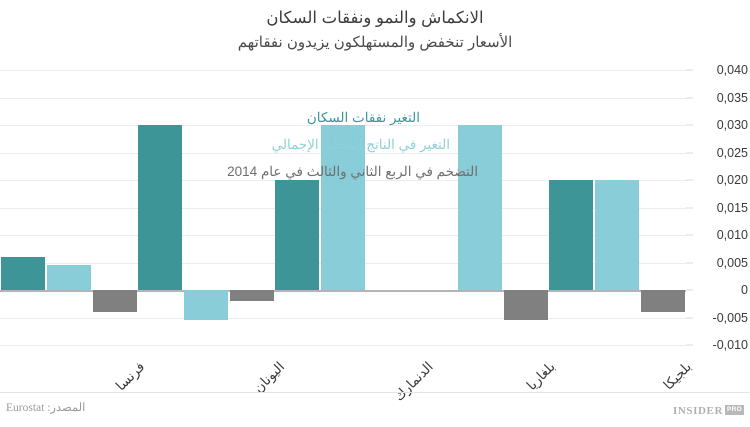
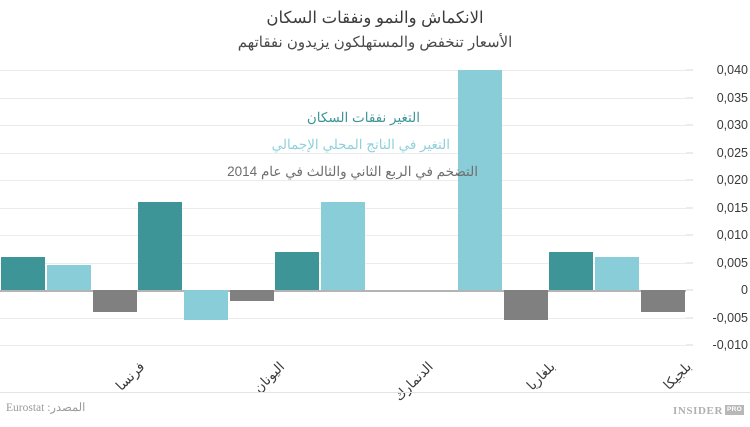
التغير نفقات السكان/اليونان: 0,03 -> 0,02
التغير نفقات السكان/الدنمارك: 0,02 -> 0,01
التغير في الناتج المحلي الإجمالي/الدنمارك: 0,03 -> 0,02
التغير في الناتج المحلي الإجمالي/بلغاريا: 0,03 -> 0,04
التغير نفقات السكان/بلجيكا: 0,02 -> 0,01
التغير في الناتج المحلي الإجمالي/بلجيكا: 0,02 -> 0,01
